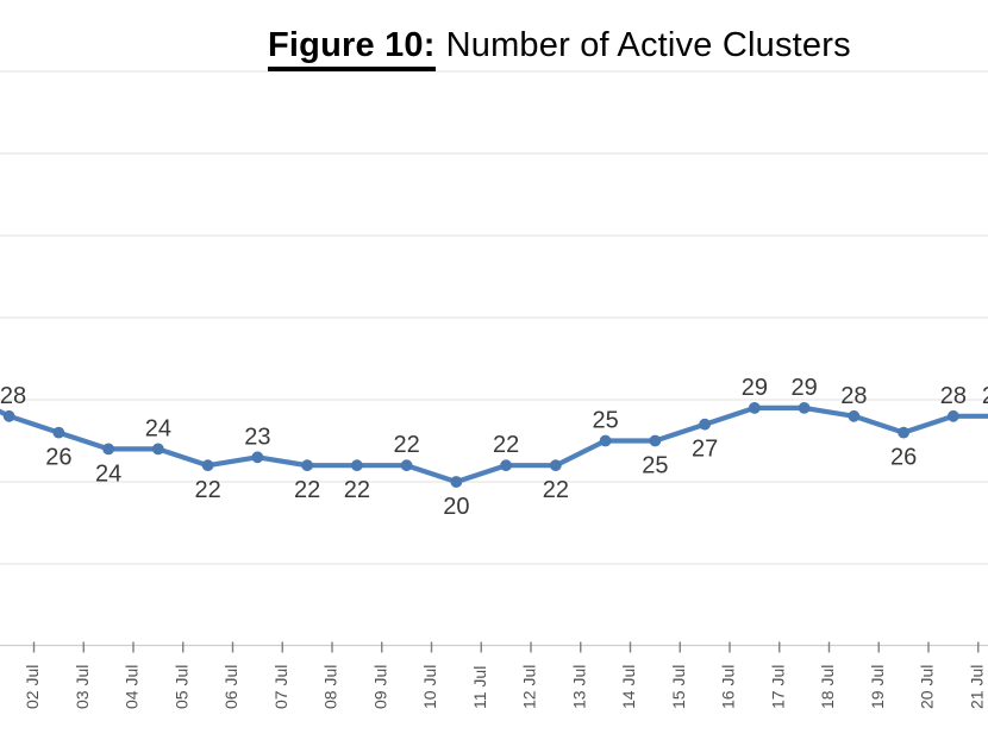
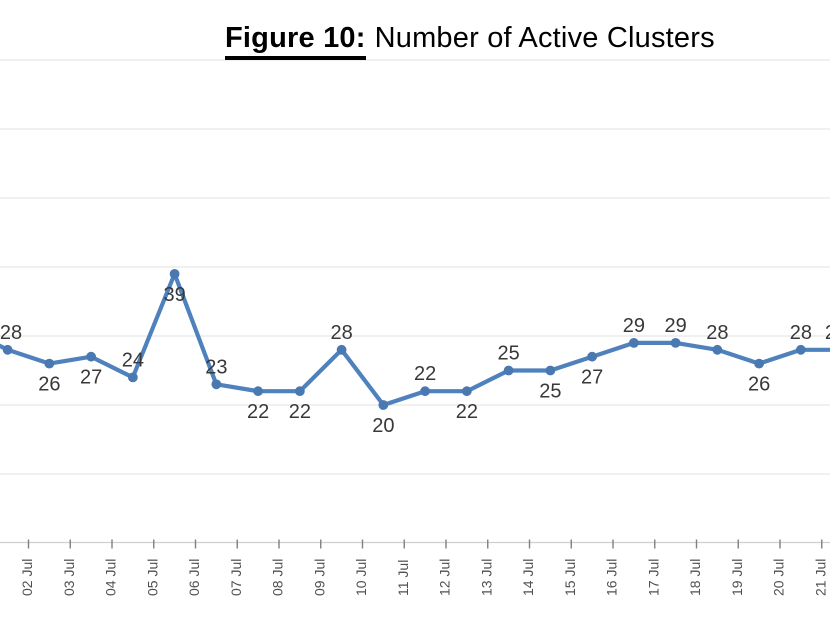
04 Jul: 24 -> 27
06 Jul: 22 -> 39
10 Jul: 22 -> 28
